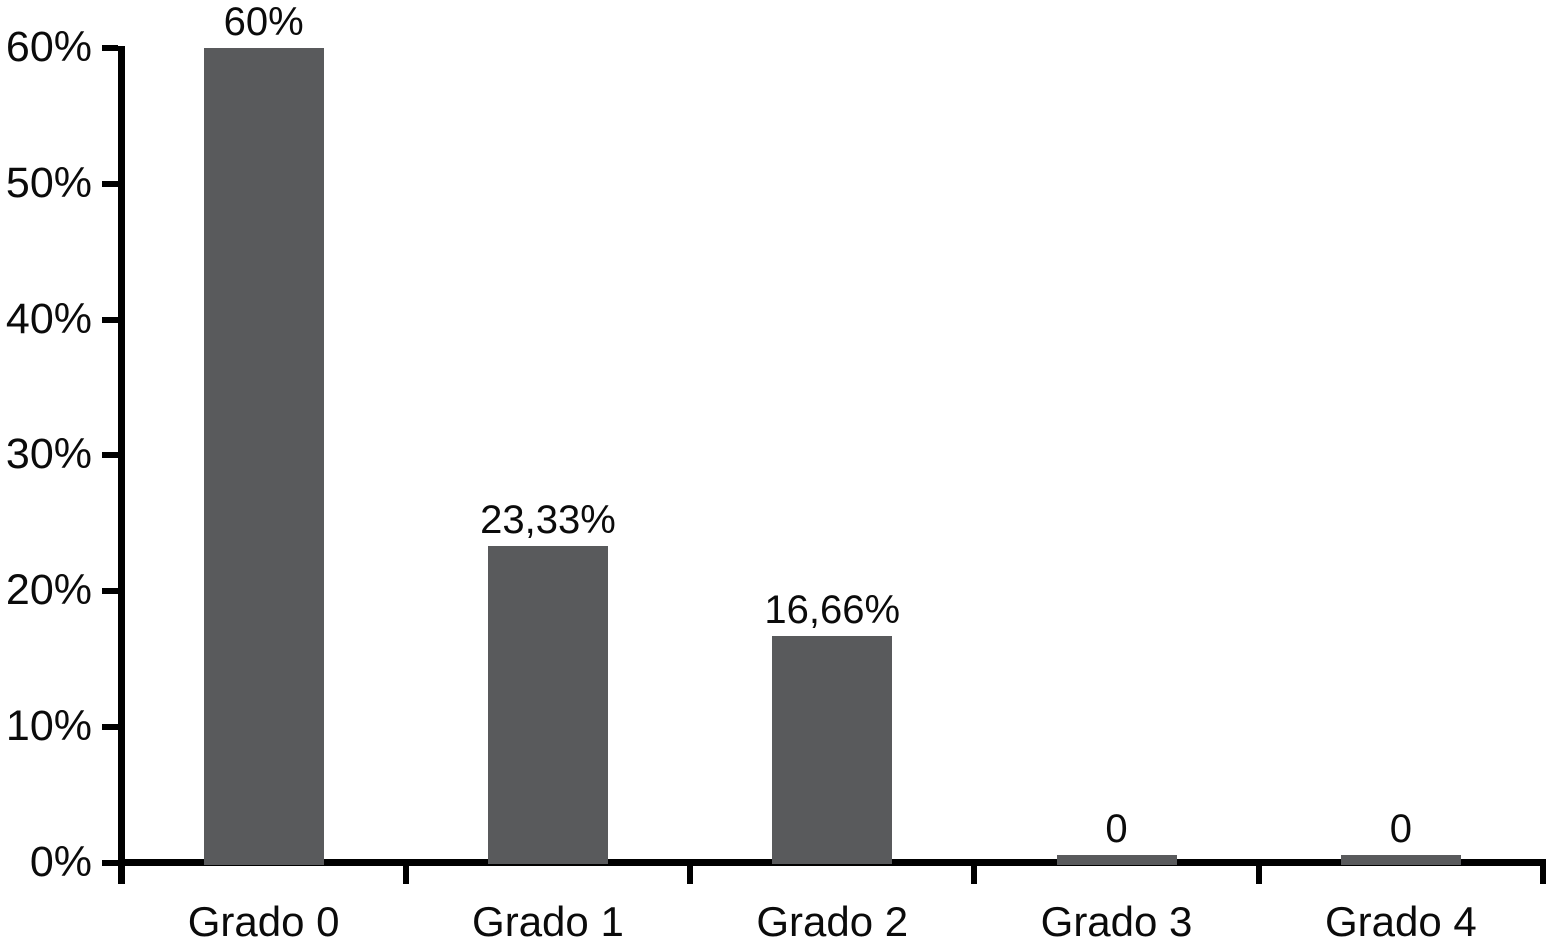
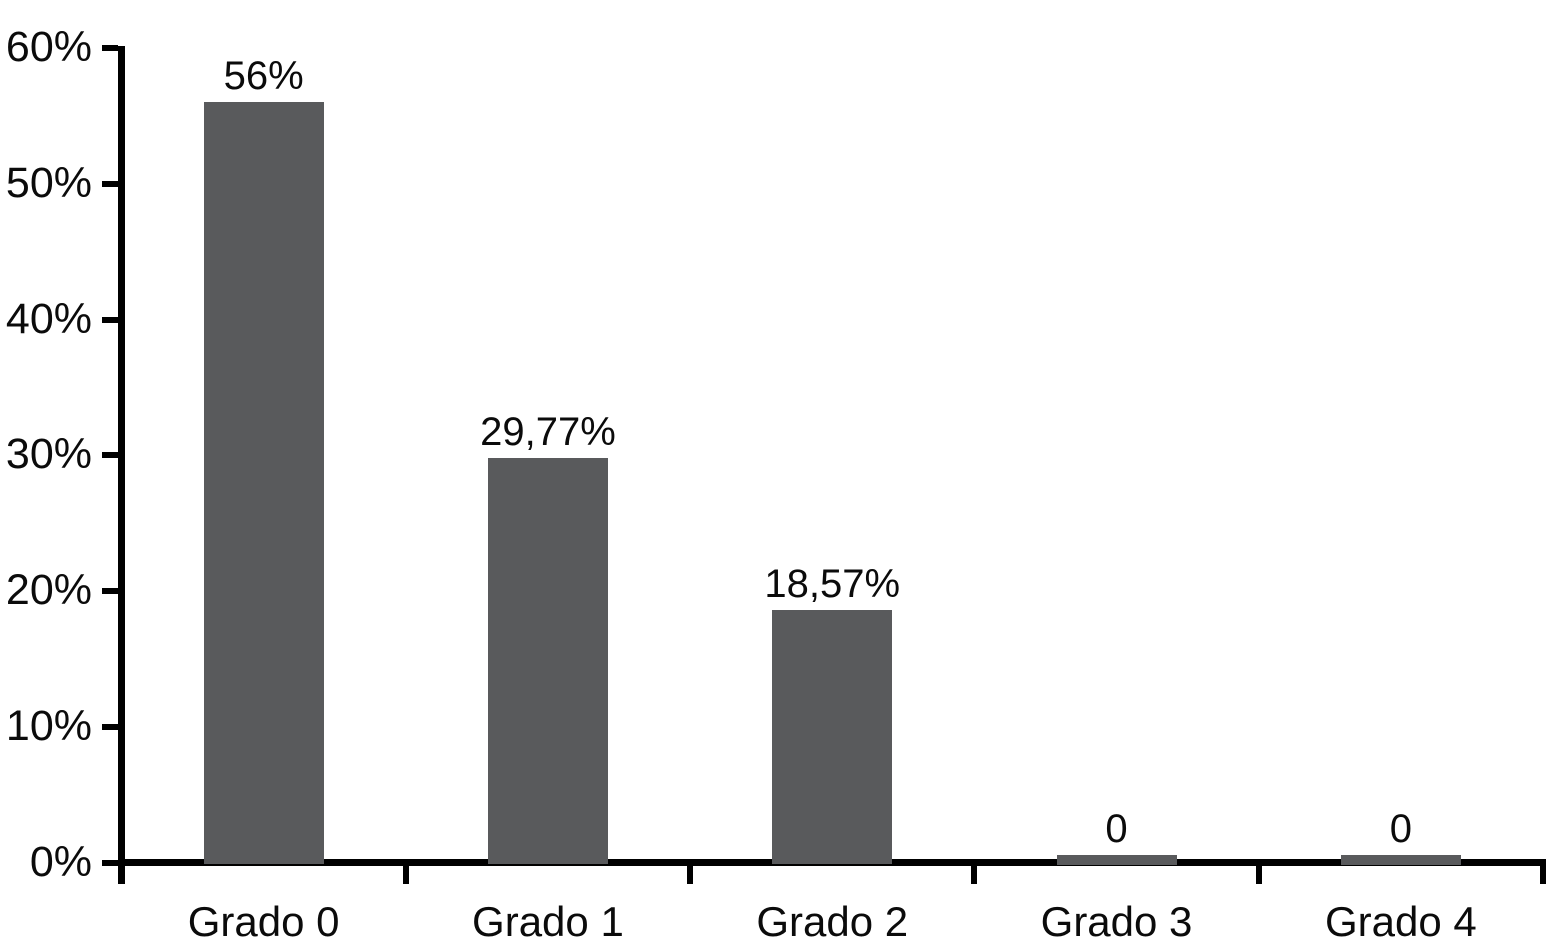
Grado 0: 60% -> 56%
Grado 1: 23,33% -> 29,77%
Grado 2: 16,66% -> 18,57%
